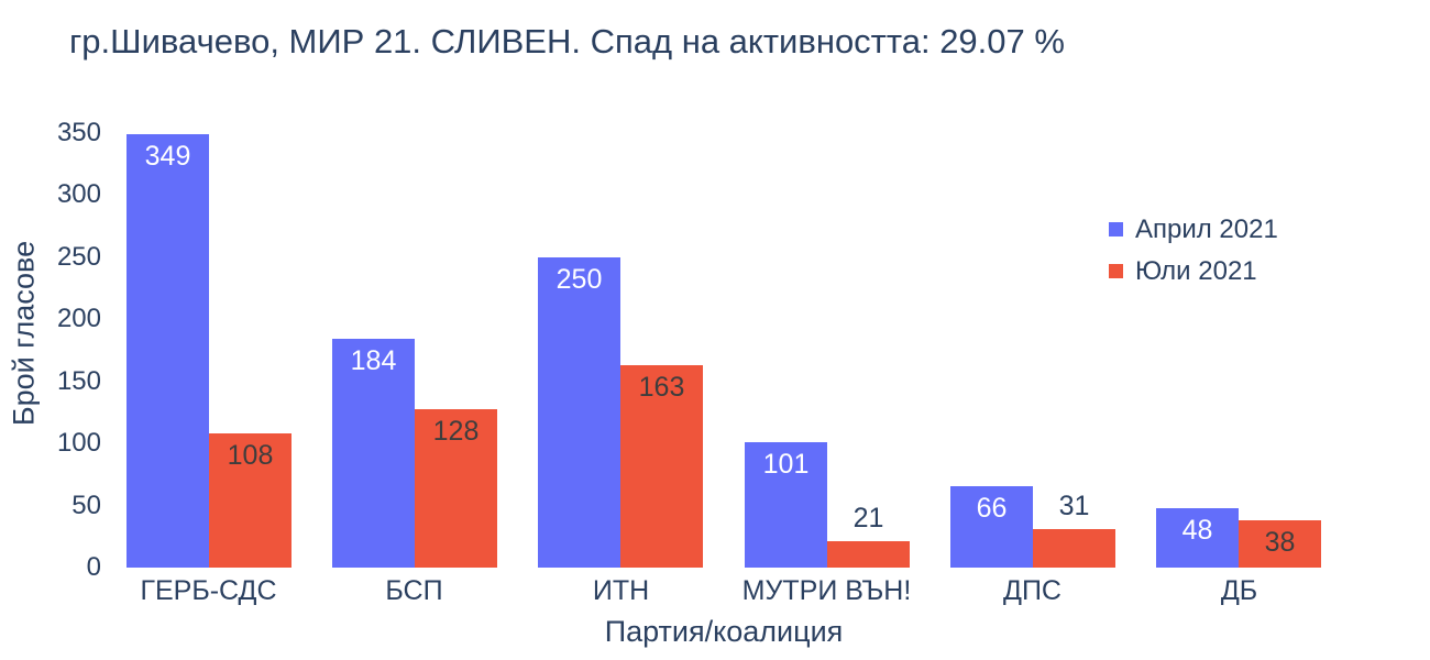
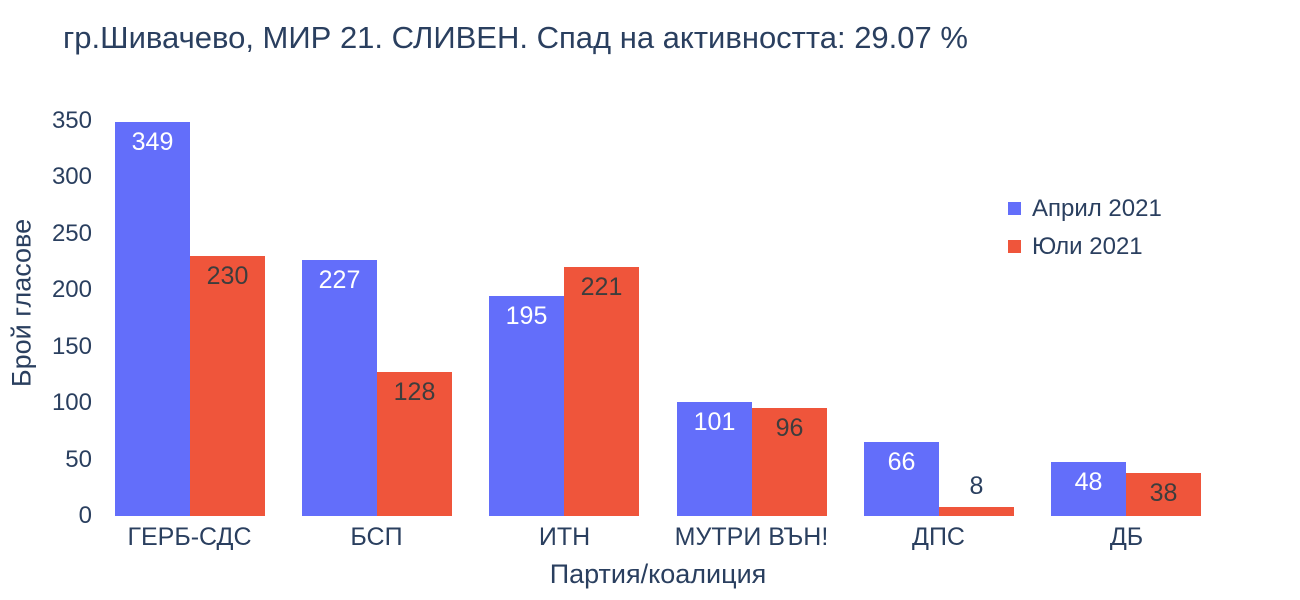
Юли 2021/ГЕРБ-СДС: 108 -> 230
Април 2021/БСП: 184 -> 227
Април 2021/ИТН: 250 -> 195
Юли 2021/ИТН: 163 -> 221
Юли 2021/МУТРИ ВЪН!: 21 -> 96
Юли 2021/ДПС: 31 -> 8
